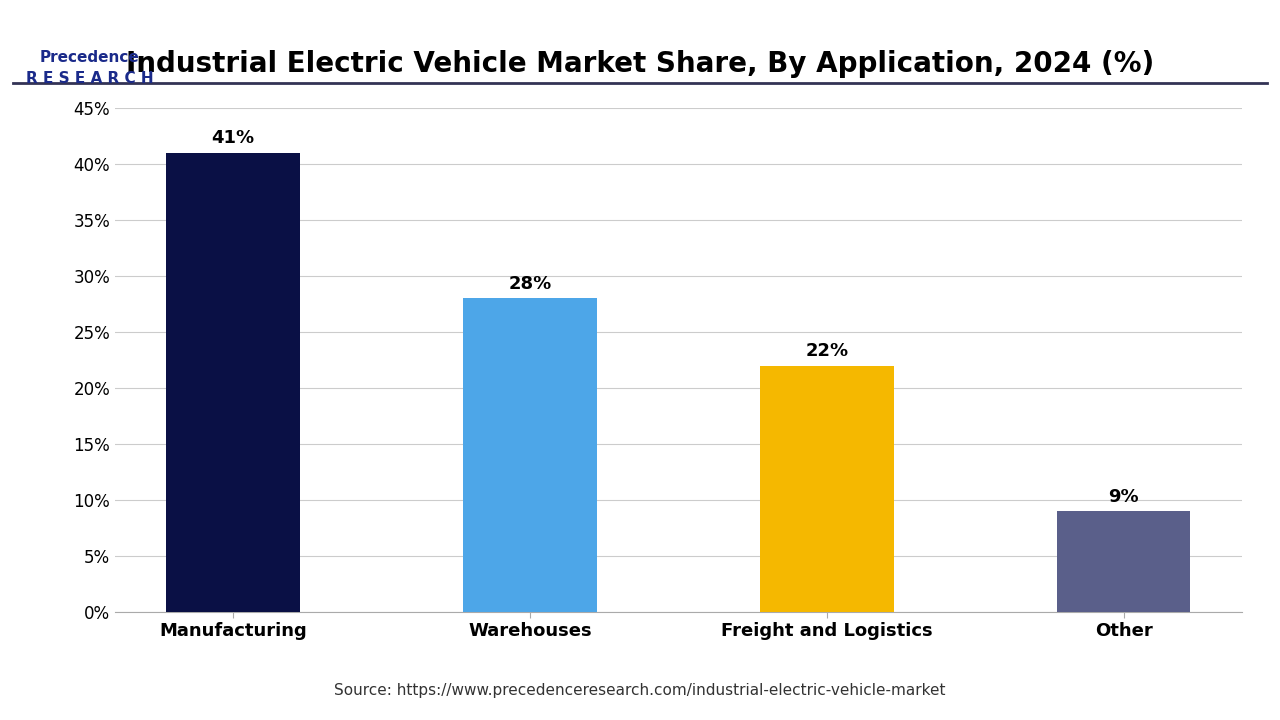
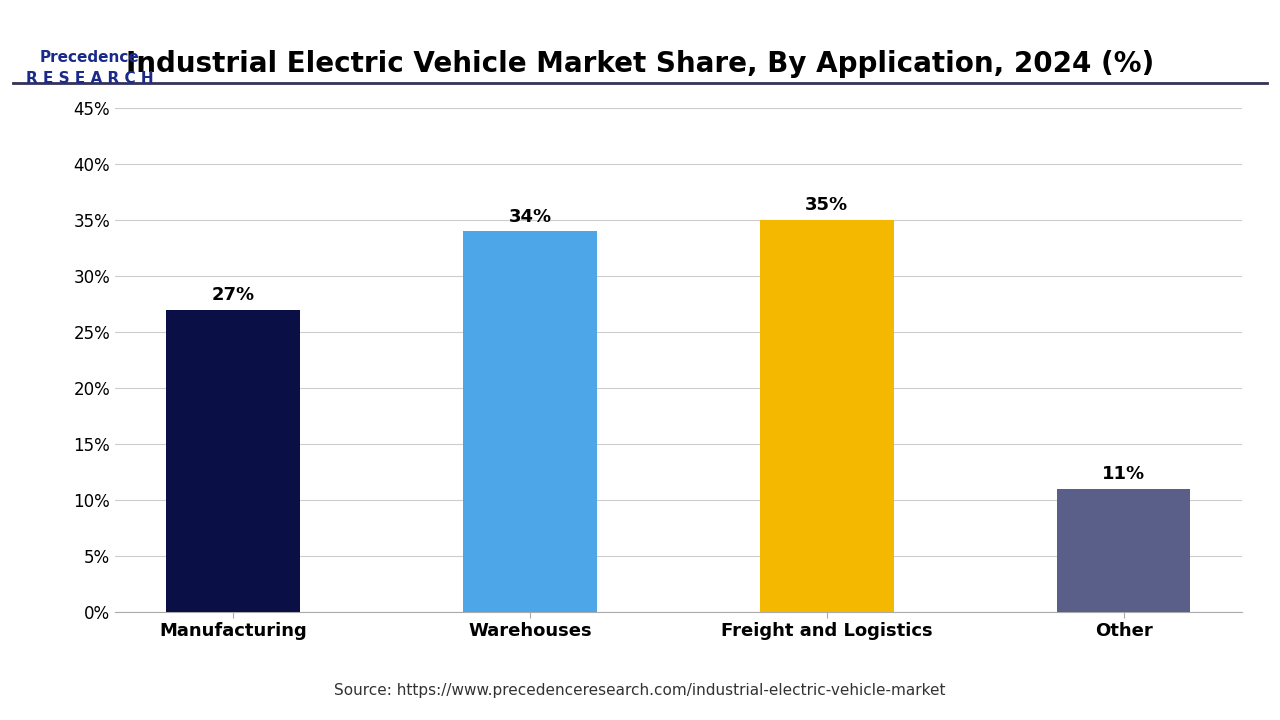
Manufacturing: 41% -> 27%
Warehouses: 28% -> 34%
Freight and Logistics: 22% -> 35%
Other: 9% -> 11%
